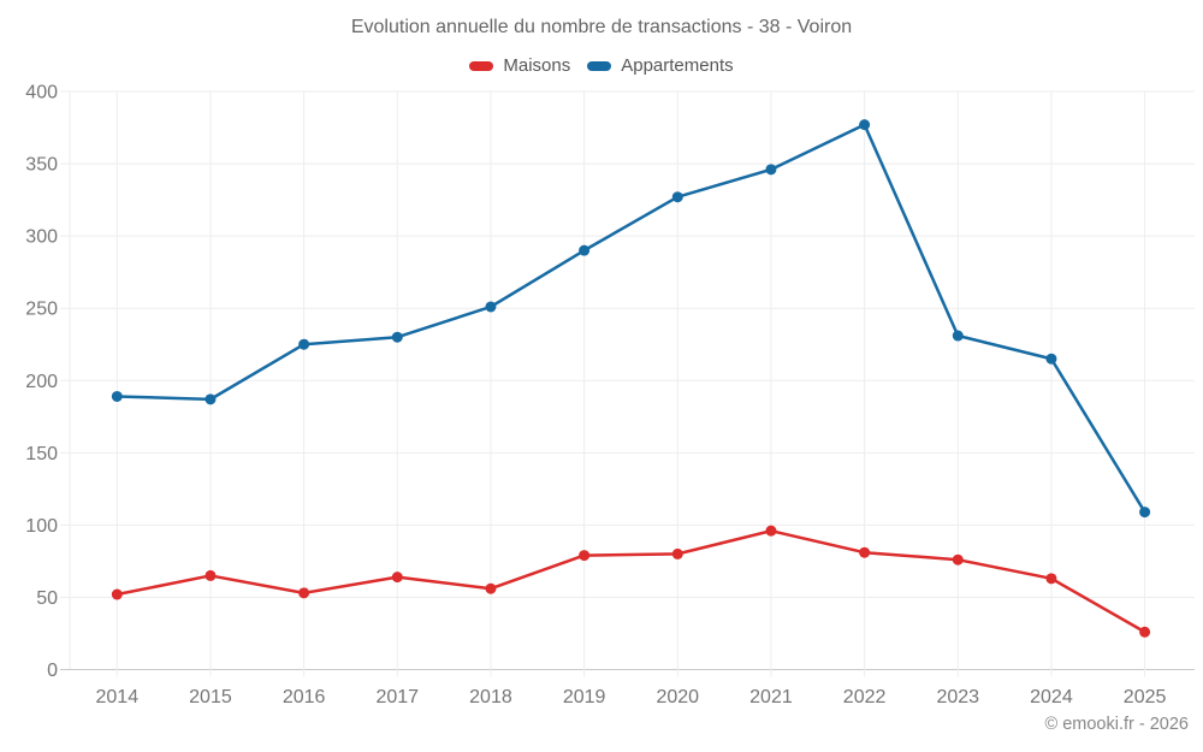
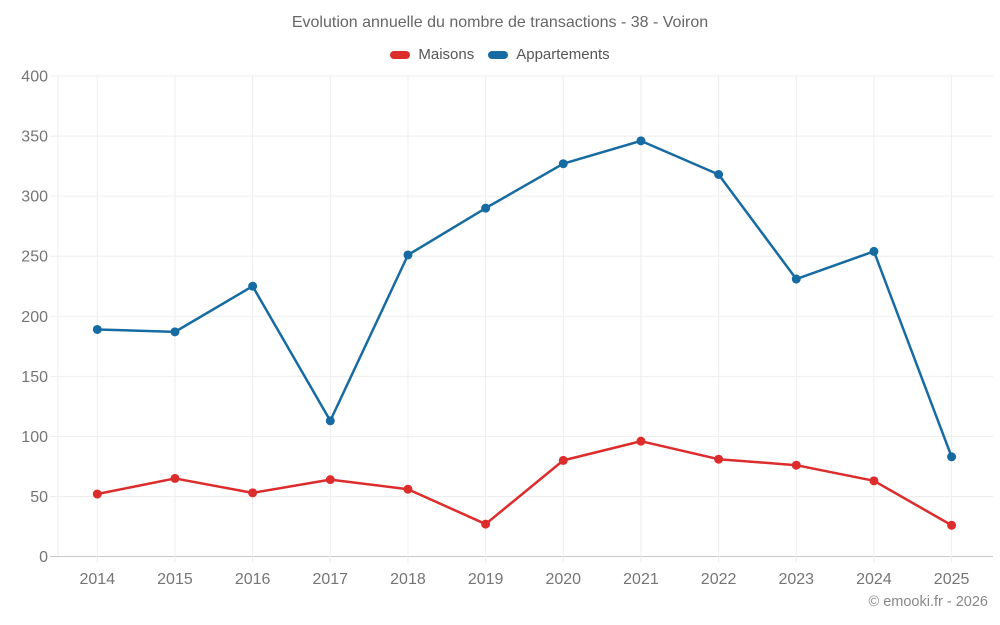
Appartements/2017: 230 -> 113
Maisons/2019: 79 -> 27
Appartements/2022: 377 -> 318
Appartements/2024: 215 -> 254
Appartements/2025: 109 -> 83
